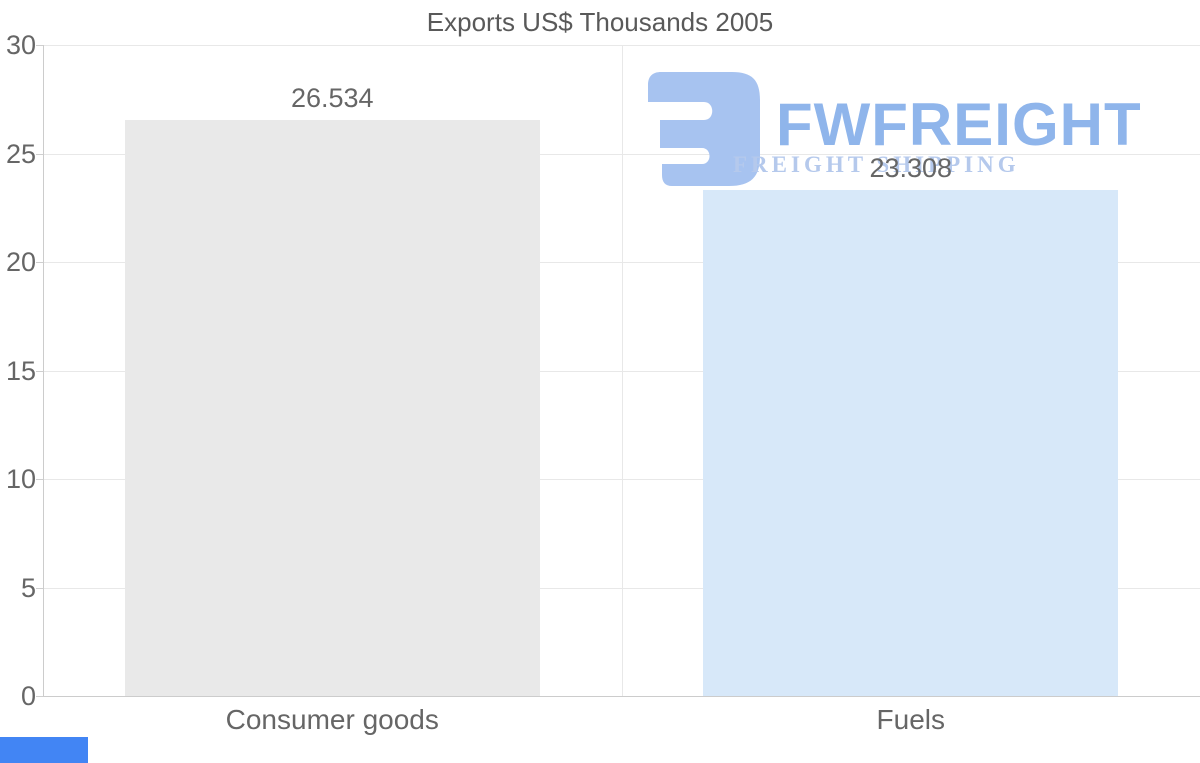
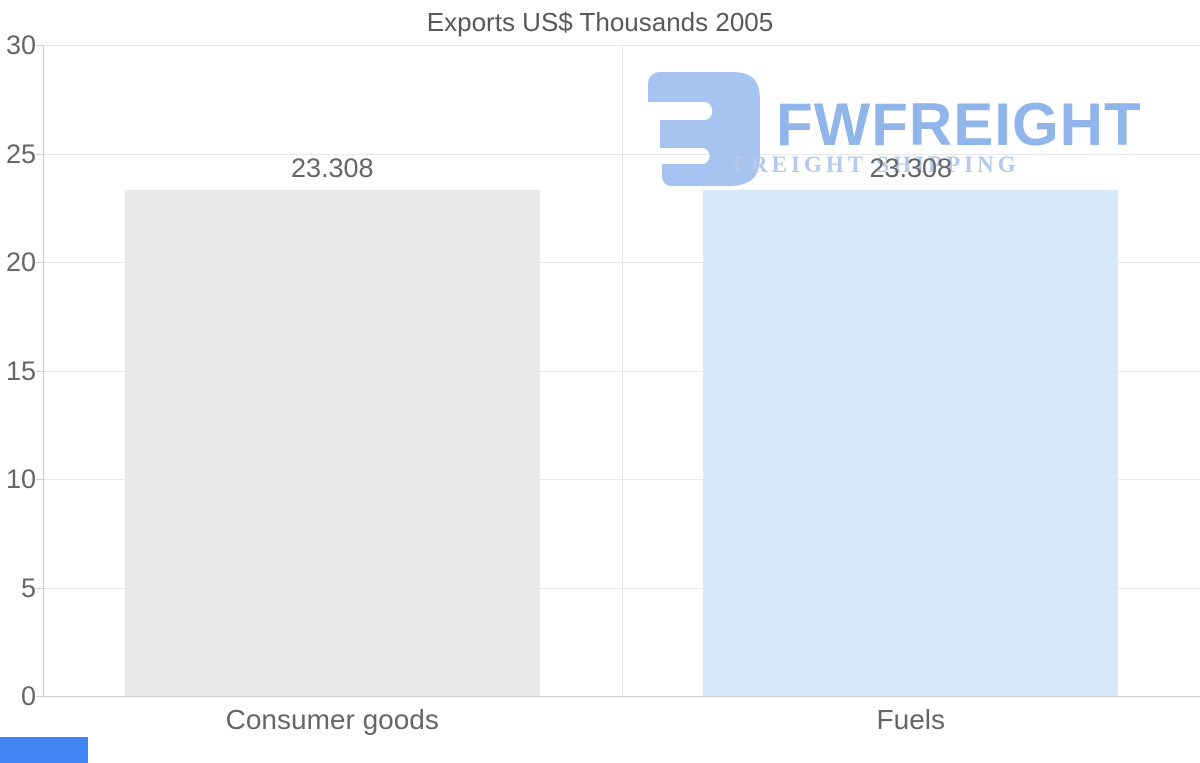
Consumer goods: 26.534 -> 23.308
